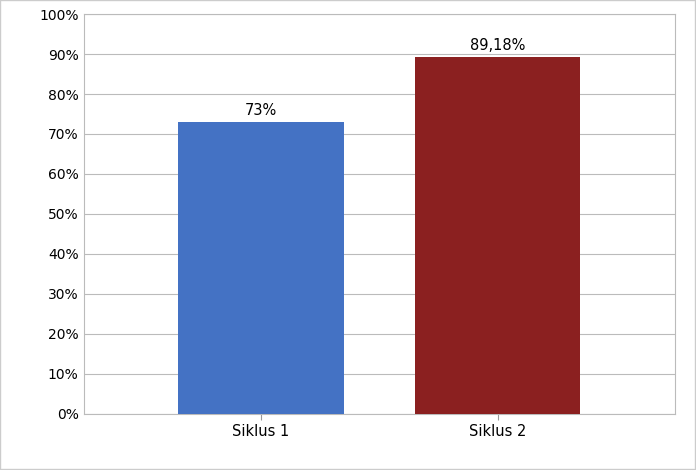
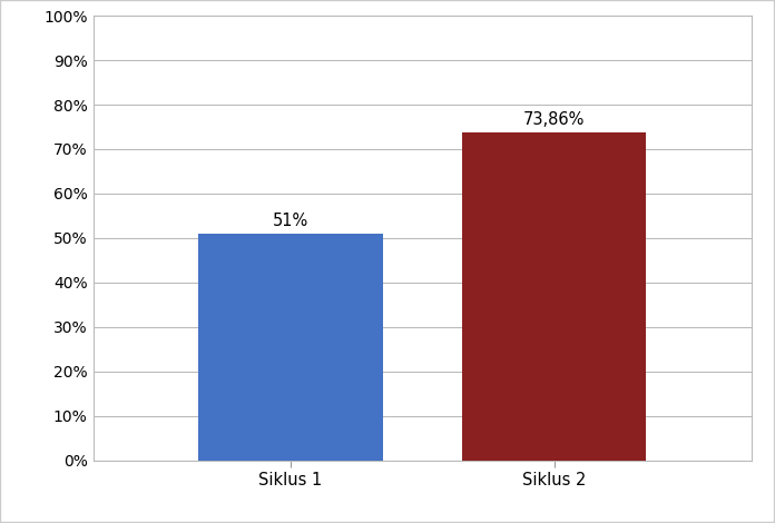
Siklus 1: 73% -> 51%
Siklus 2: 89,18% -> 73,86%
